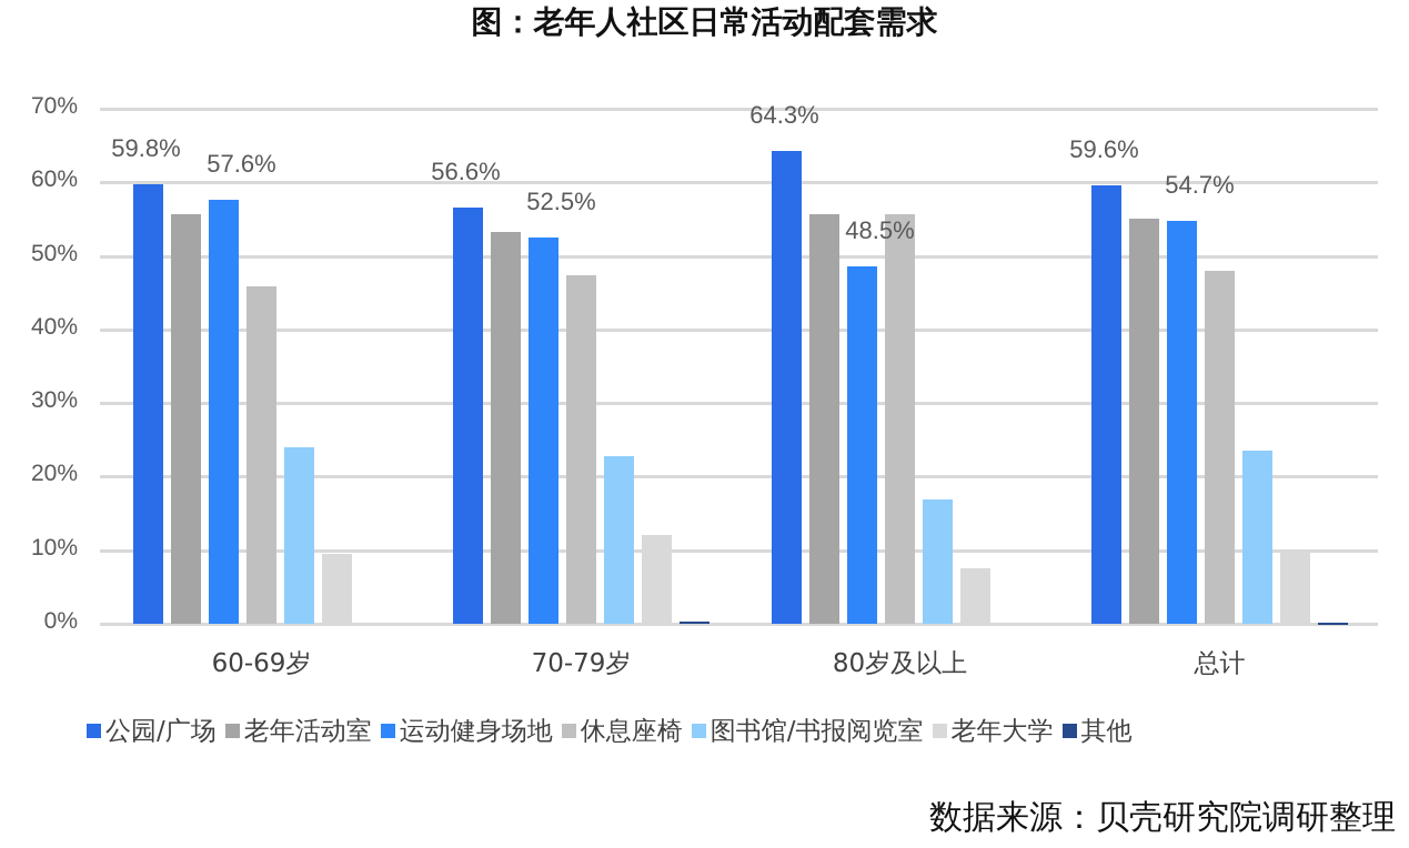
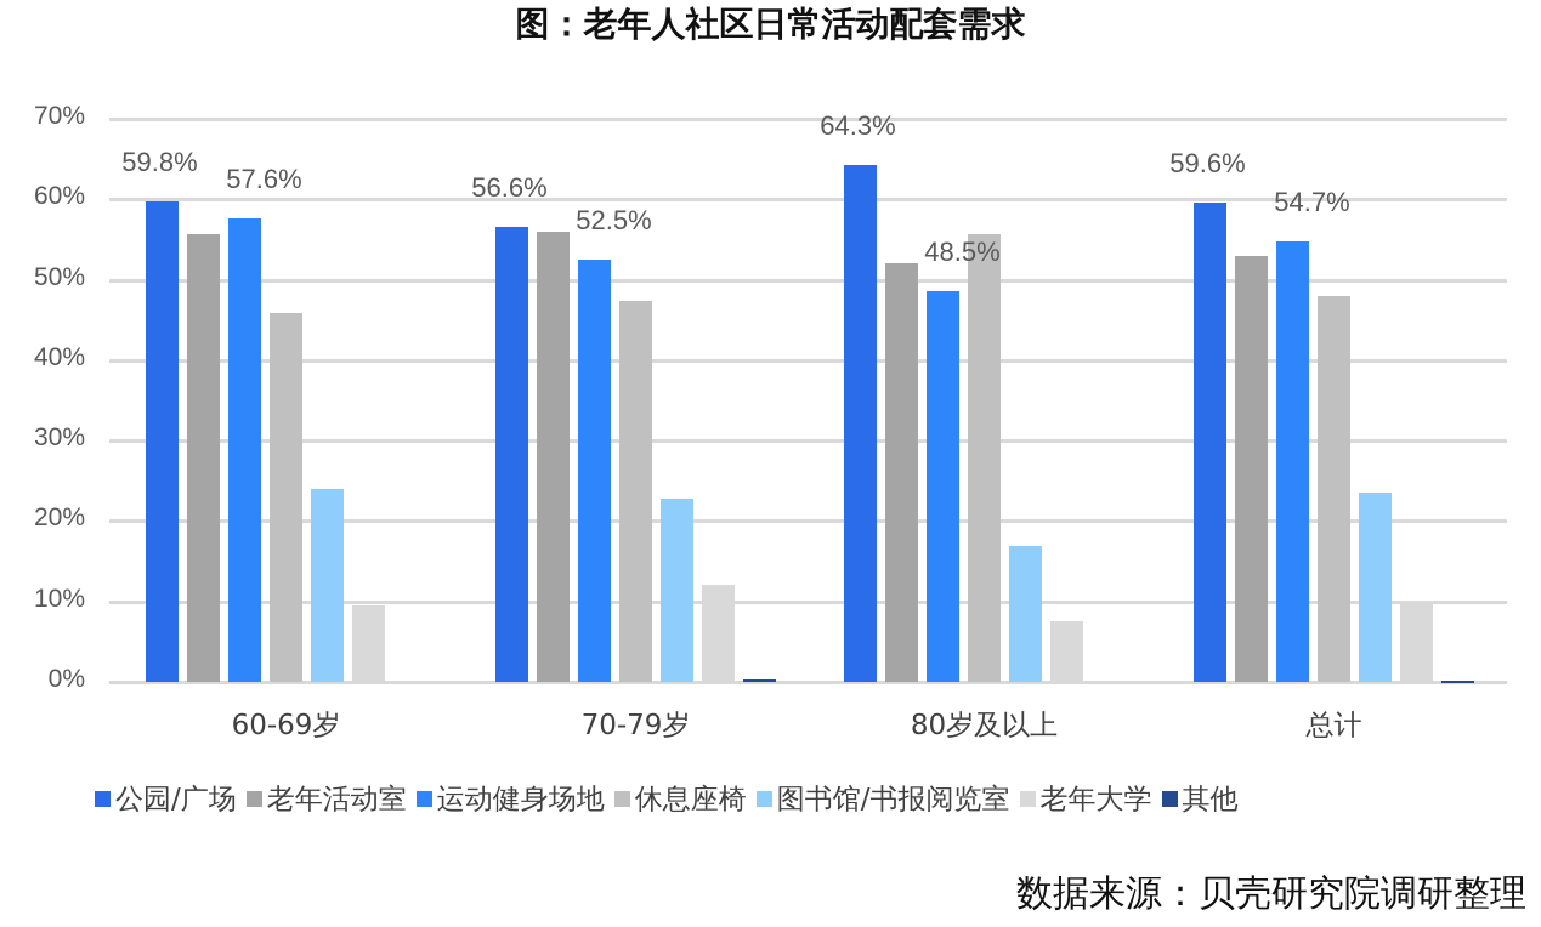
老年活动室/70-79岁: 53% -> 56%
老年活动室/80岁及以上: 56% -> 52%
老年活动室/总计: 55% -> 53%
